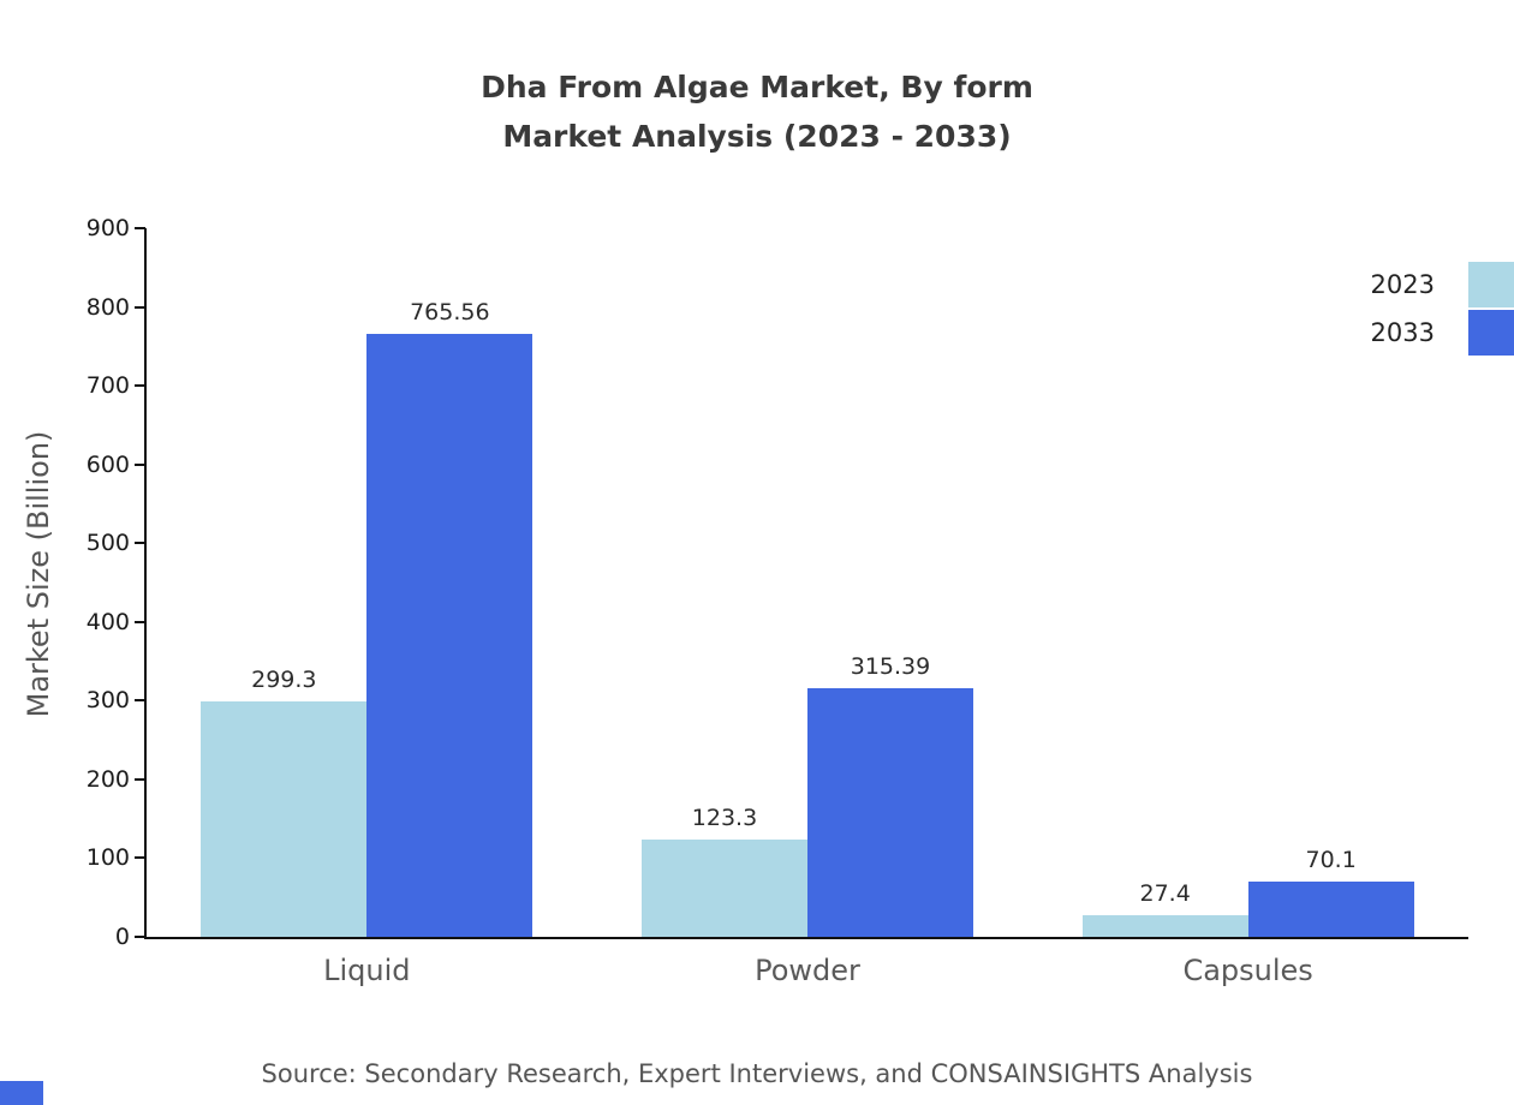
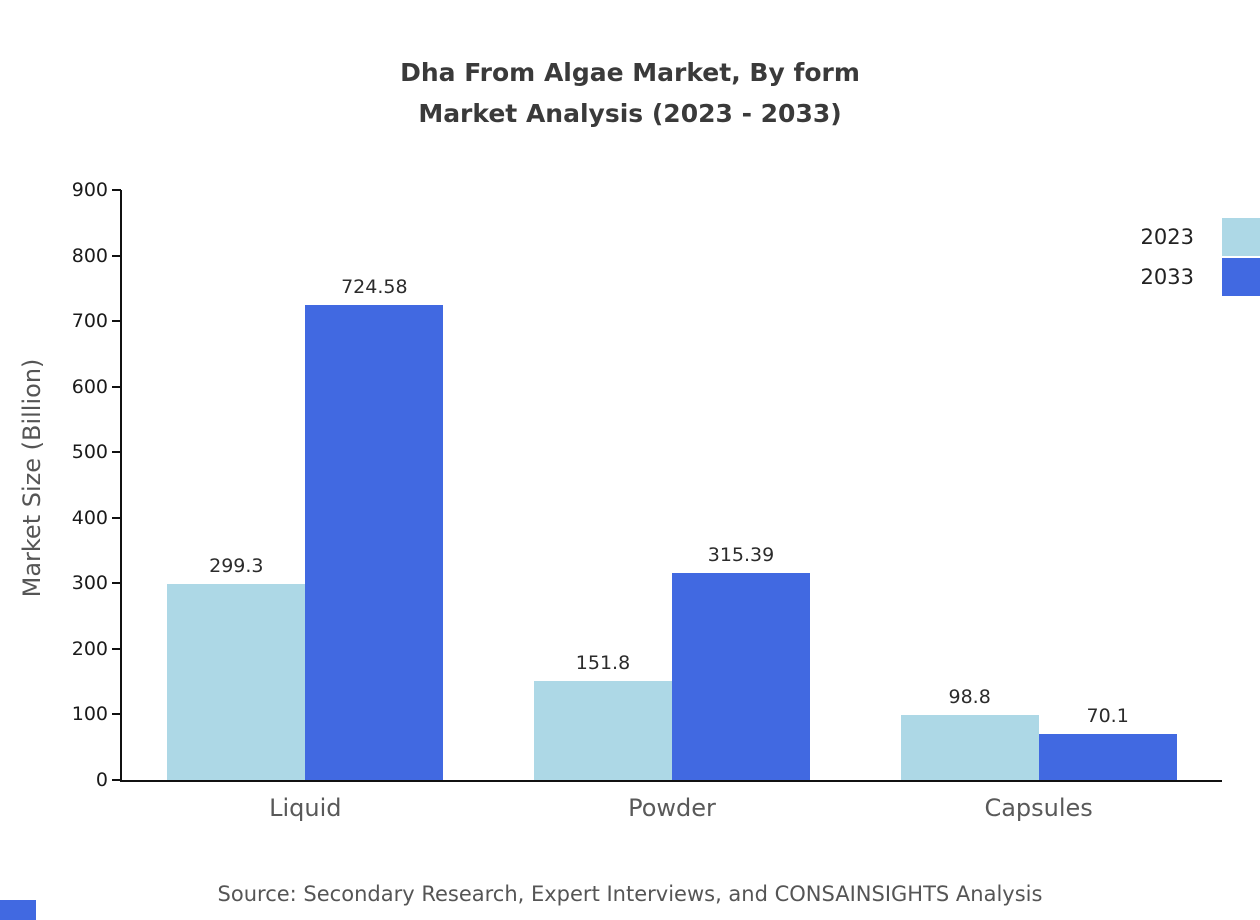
2033/Liquid: 765.56 -> 724.58
2023/Powder: 123.3 -> 151.8
2023/Capsules: 27.4 -> 98.8
